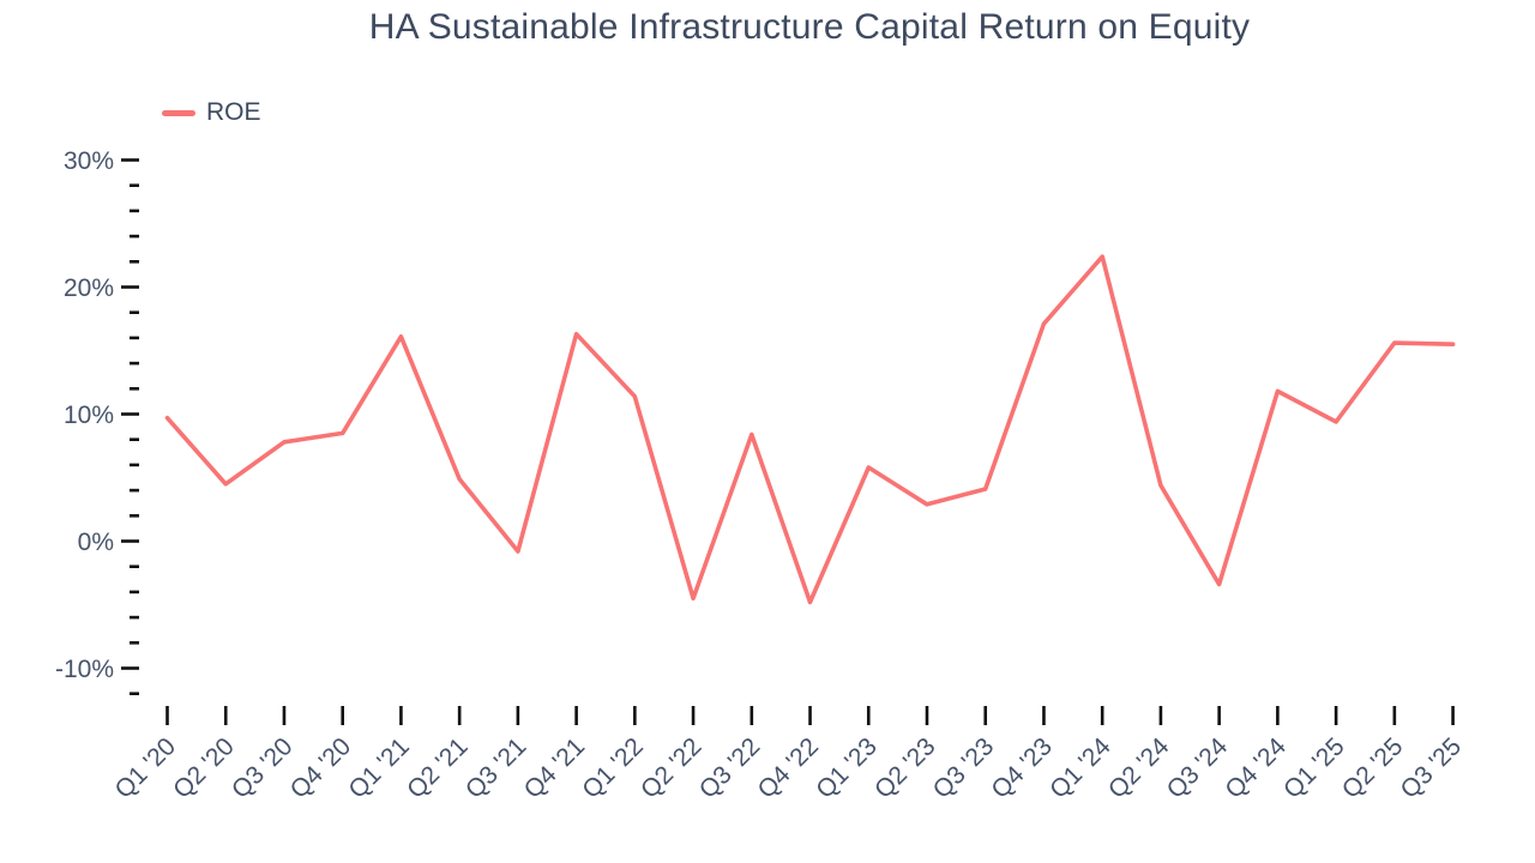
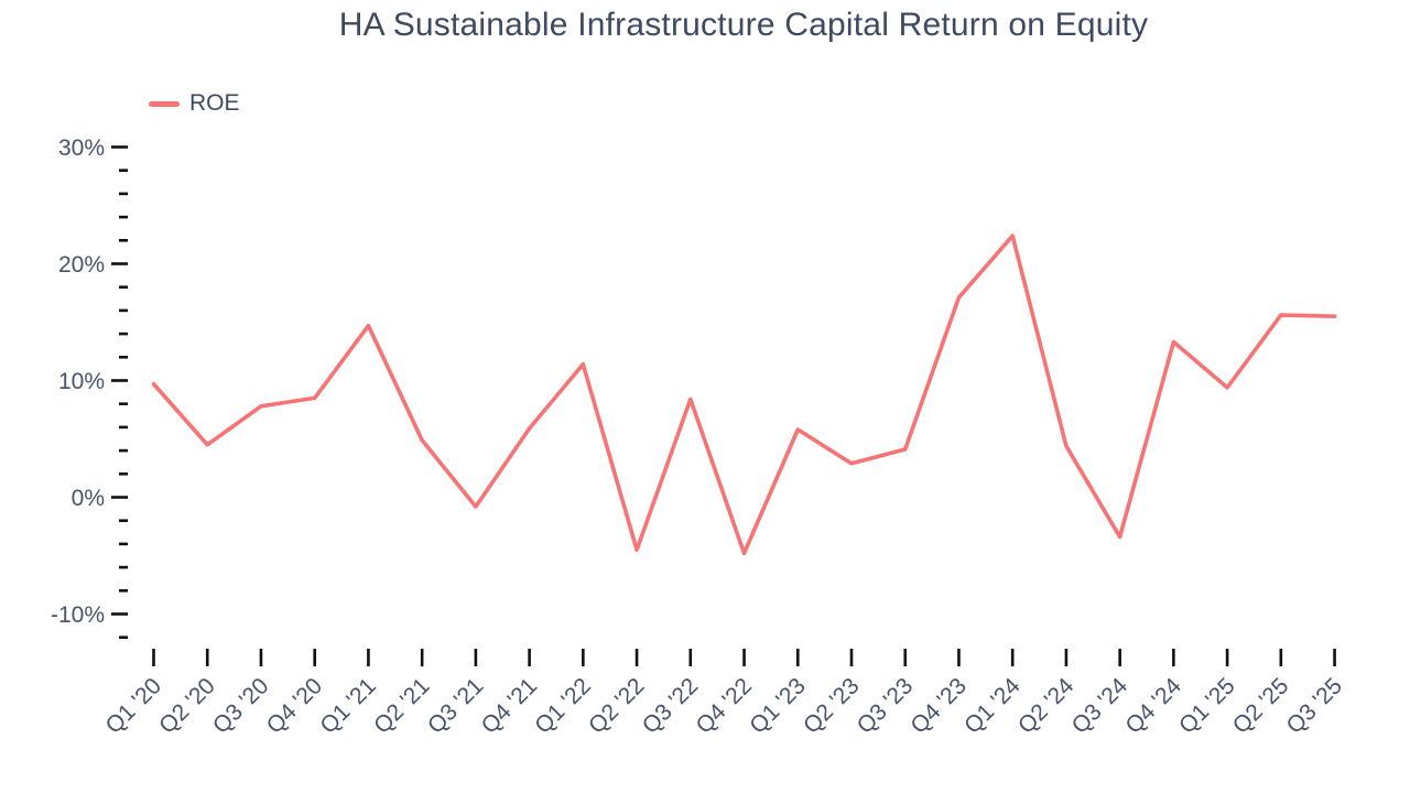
Q1 '21: 16.1% -> 14.7%
Q4 '21: 16.3% -> 5.9%
Q4 '24: 11.8% -> 13.3%
